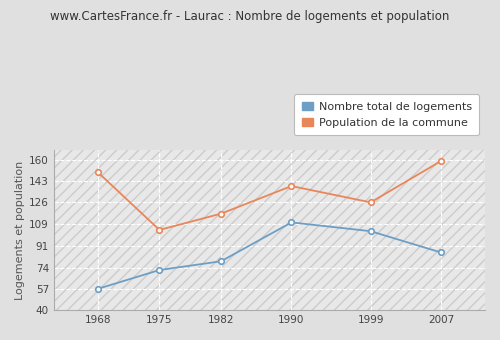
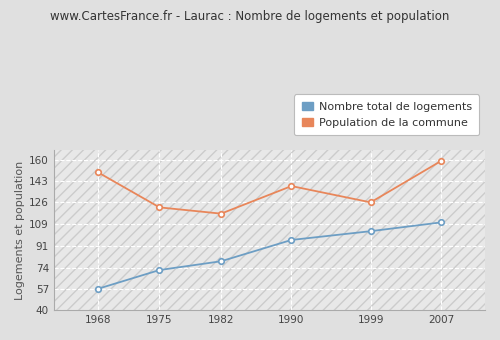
Population de la commune/1975: 104 -> 122
Nombre total de logements/1990: 110 -> 96
Nombre total de logements/2007: 86 -> 110
